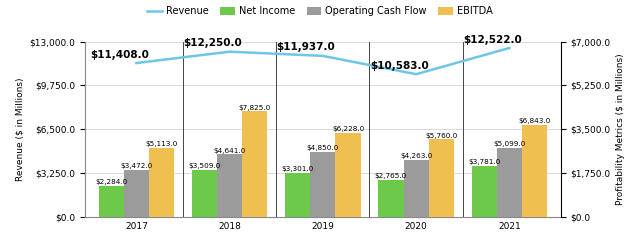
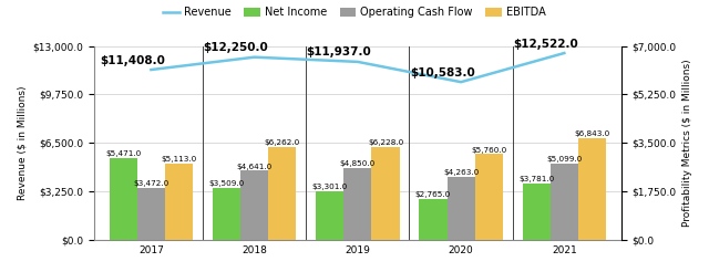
Net Income/2017: $2,284.0 -> $5,471.0
EBITDA/2018: $7,825.0 -> $6,262.0
